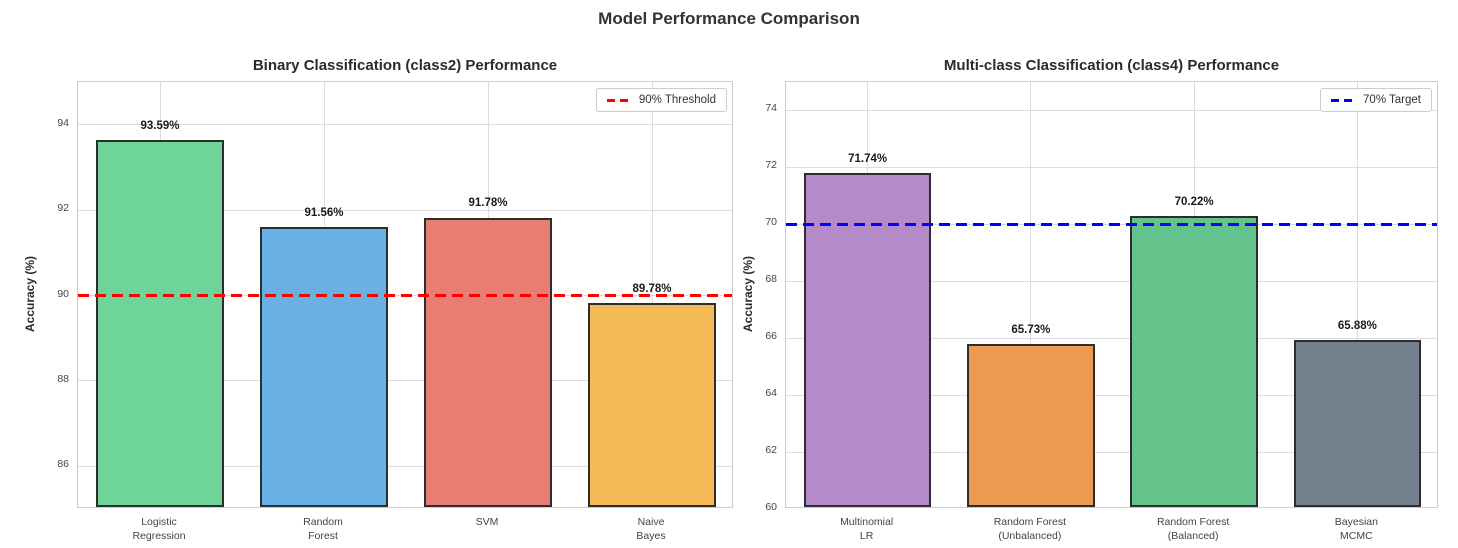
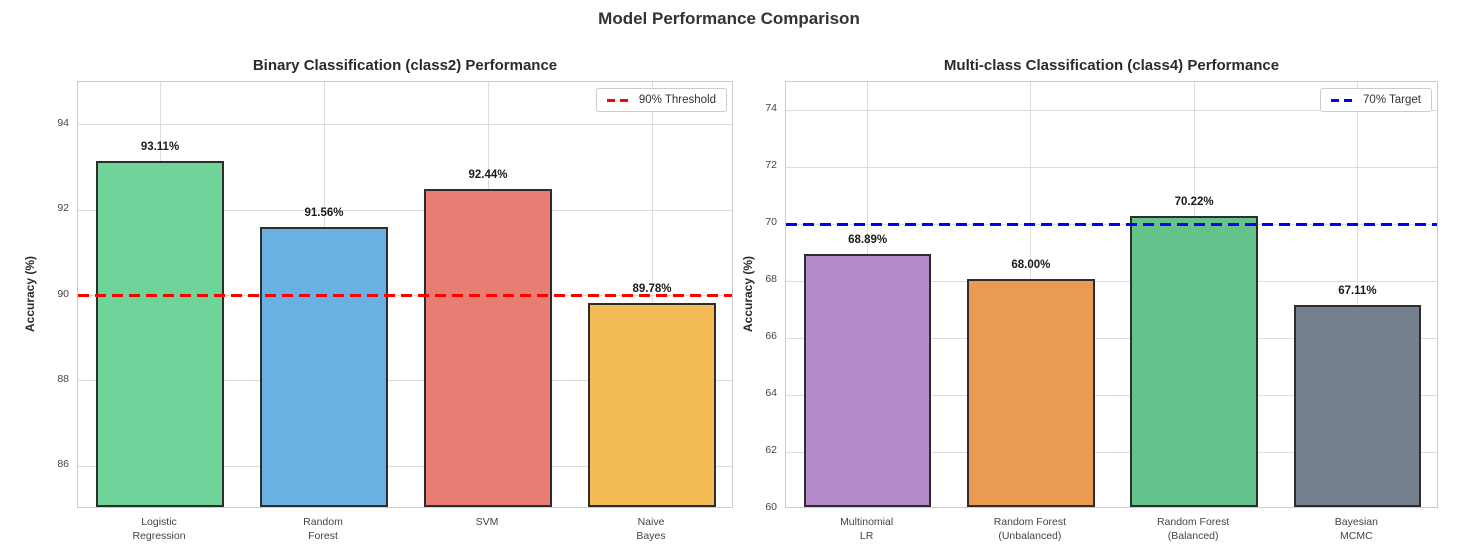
Binary Classification (class2) Performance/Logistic Regression: 93.59% -> 93.11%
Binary Classification (class2) Performance/SVM: 91.78% -> 92.44%
Multi-class Classification (class4) Performance/Multinomial LR: 71.74% -> 68.89%
Multi-class Classification (class4) Performance/Random Forest (Unbalanced): 65.73% -> 68.00%
Multi-class Classification (class4) Performance/Bayesian MCMC: 65.88% -> 67.11%
